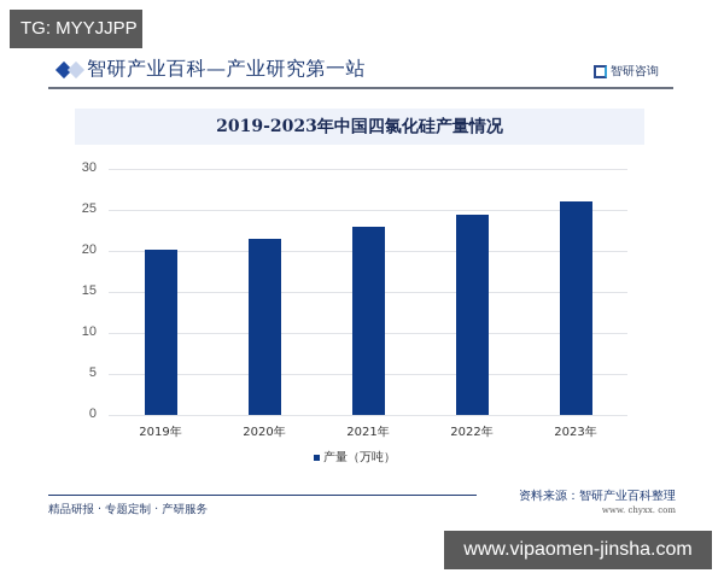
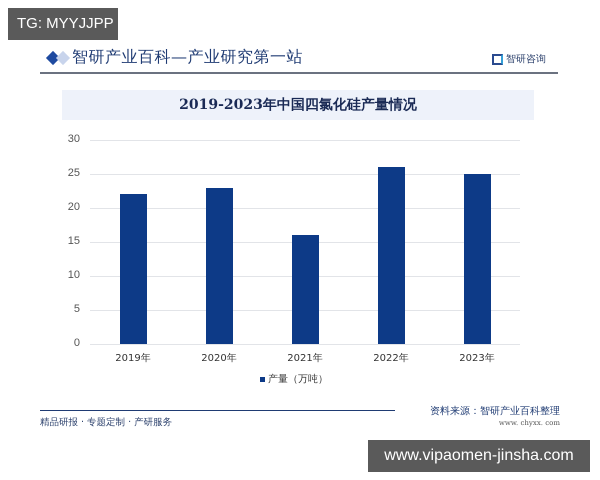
2019年: 20 -> 22
2020年: 22 -> 23
2021年: 23 -> 16
2022年: 24 -> 26
2023年: 26 -> 25
